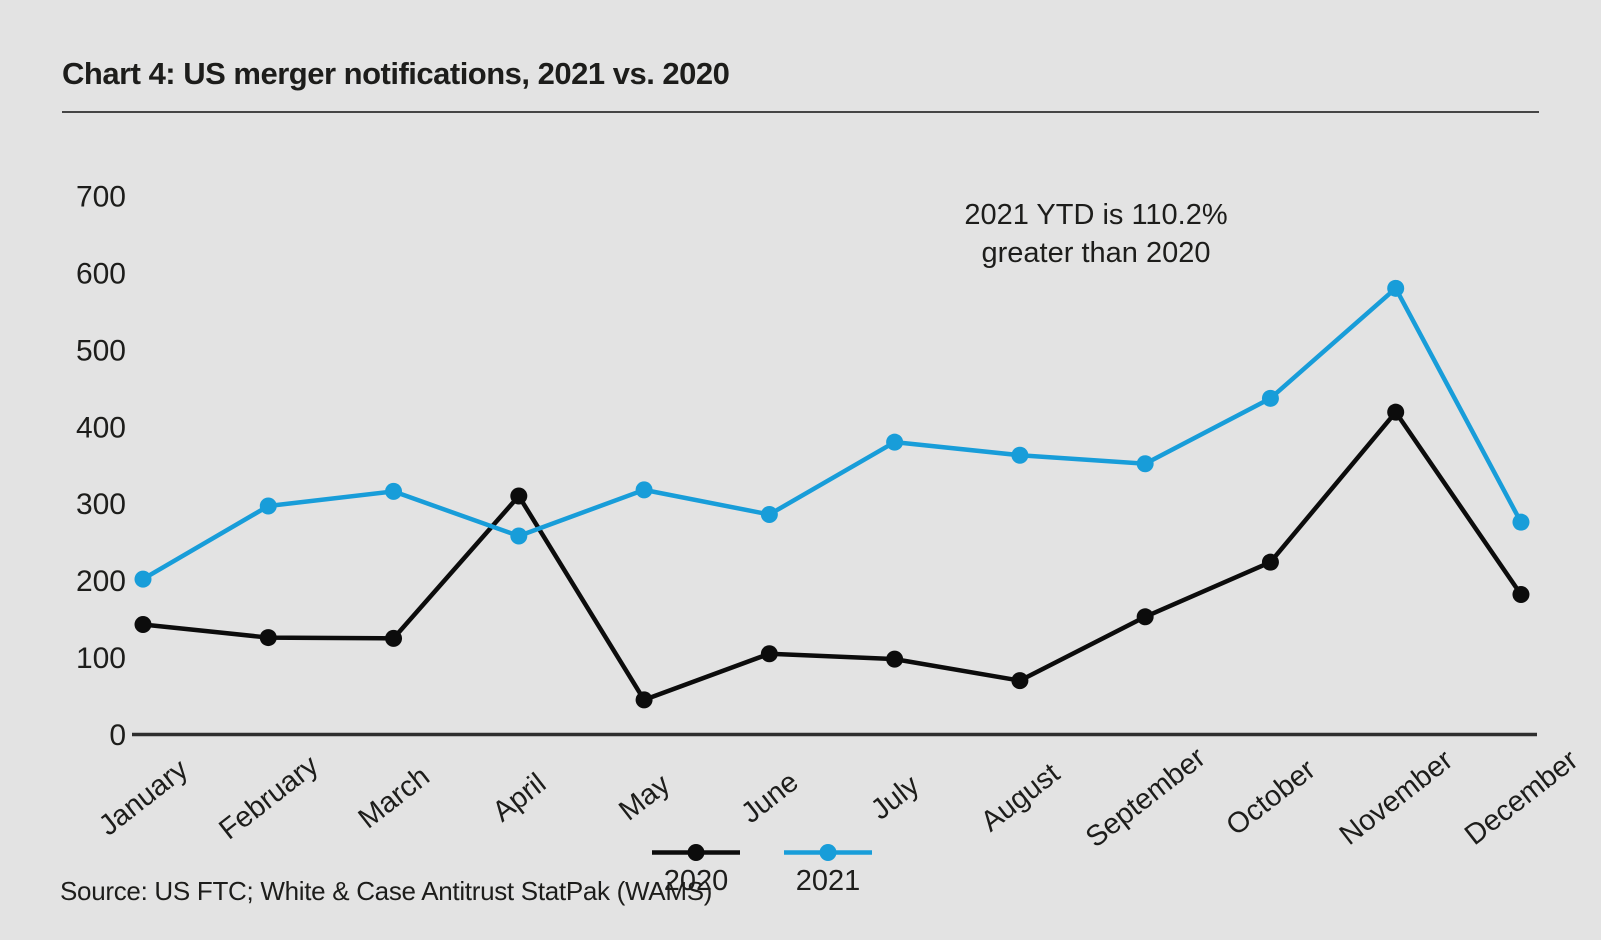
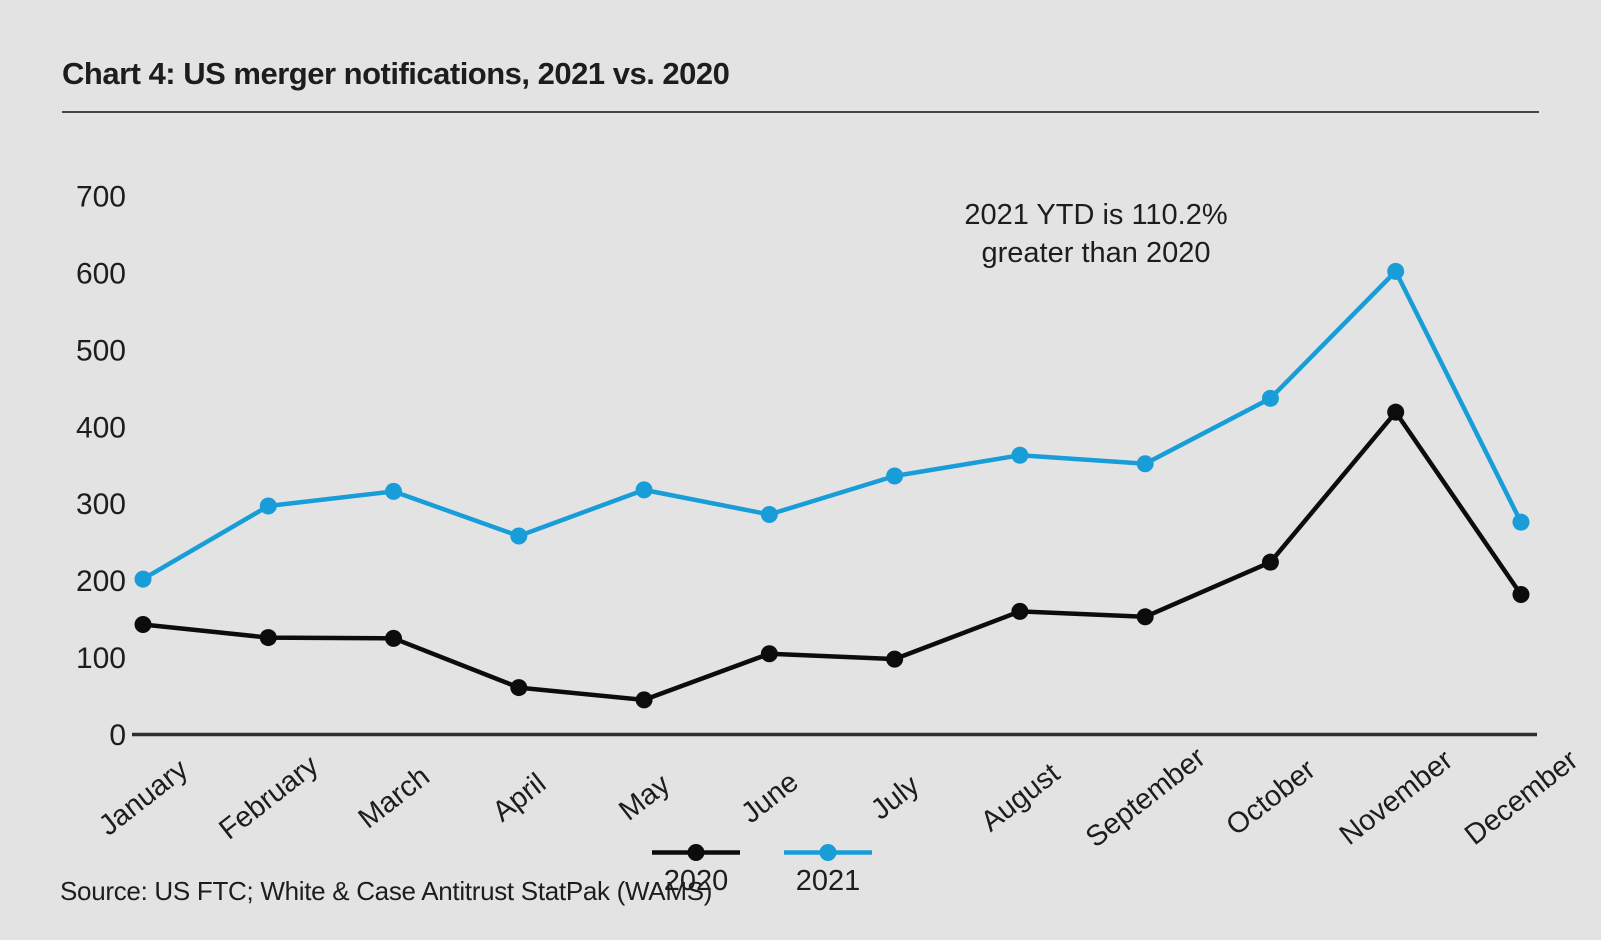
2020/April: 310 -> 60
2021/July: 380 -> 340
2020/August: 70 -> 160
2021/November: 580 -> 600
